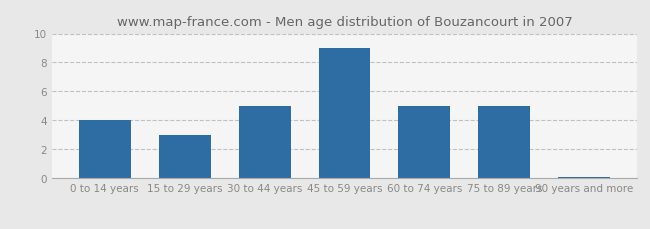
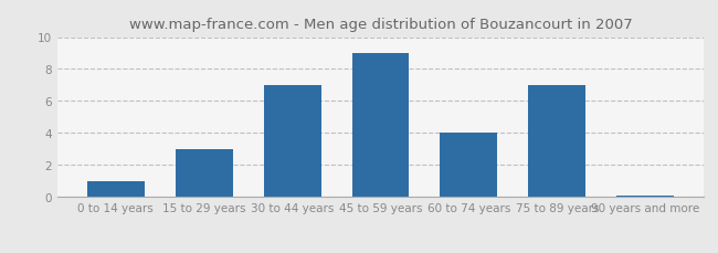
0 to 14 years: 4.0 -> 1.0
30 to 44 years: 5.0 -> 7.0
60 to 74 years: 5.0 -> 4.0
75 to 89 years: 5.0 -> 7.0
